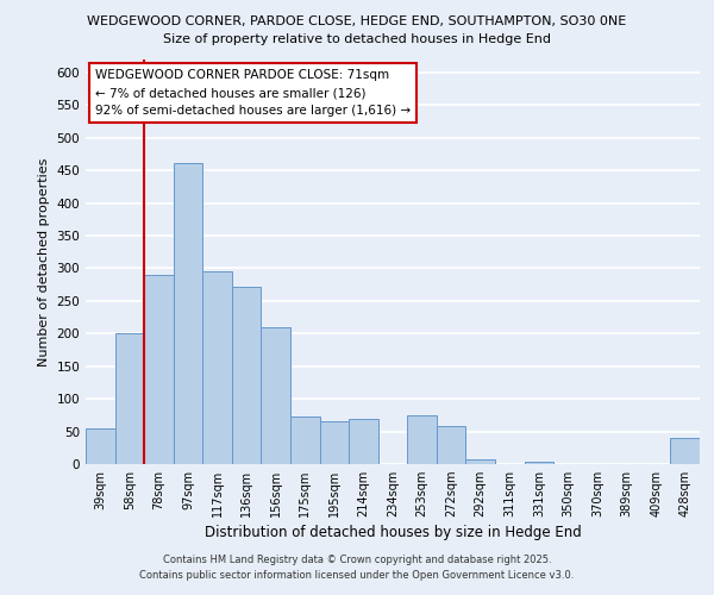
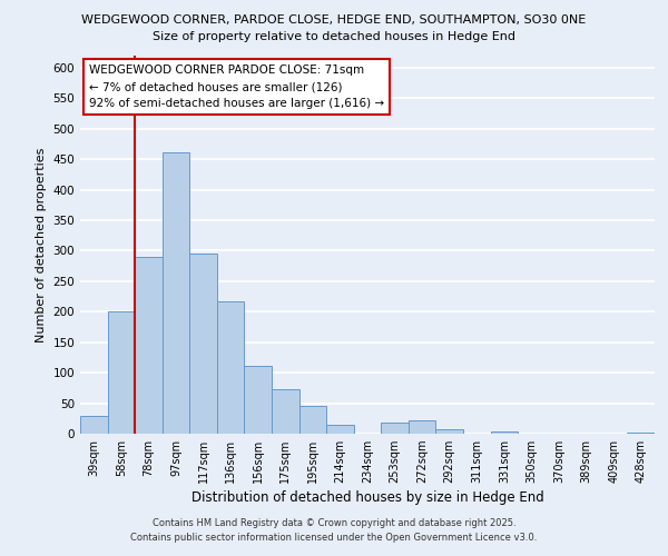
39sqm: 54 -> 30
136sqm: 272 -> 217
156sqm: 210 -> 111
195sqm: 66 -> 46
214sqm: 70 -> 14
253sqm: 74 -> 18
272sqm: 58 -> 22
428sqm: 40 -> 2
